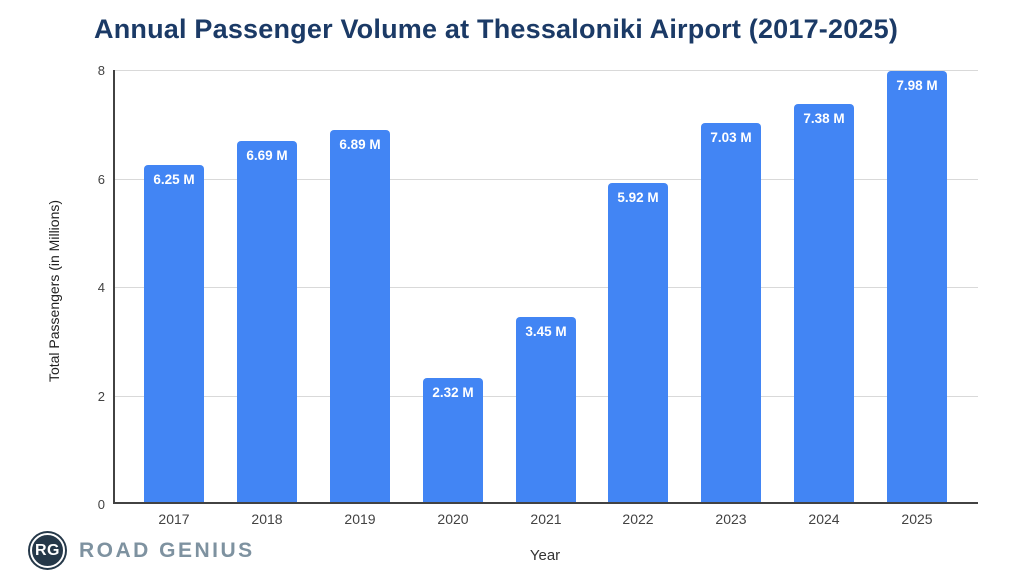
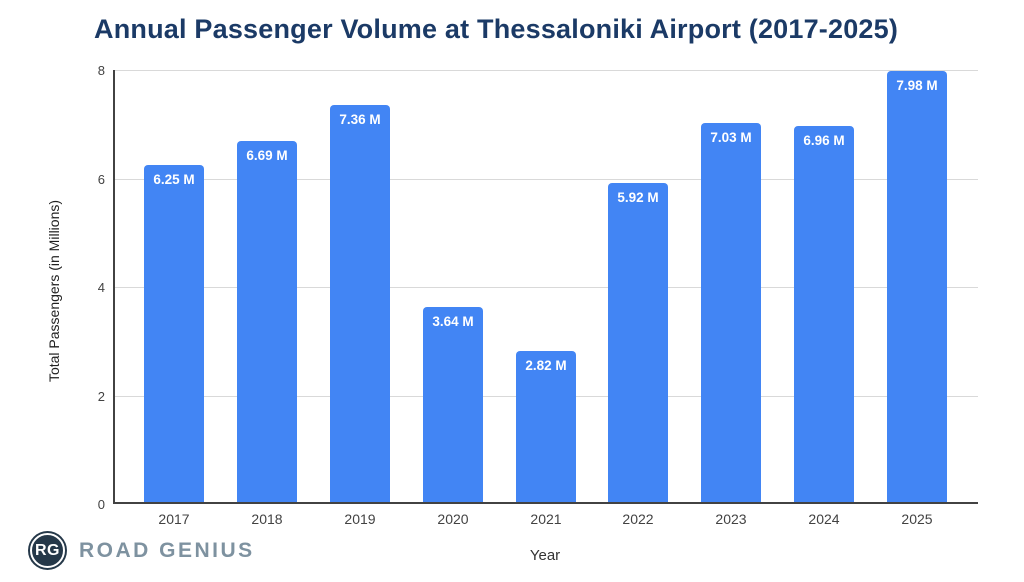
2019: 6.89 -> 7.36
2020: 2.32 -> 3.64
2021: 3.45 -> 2.82
2024: 7.38 -> 6.96
